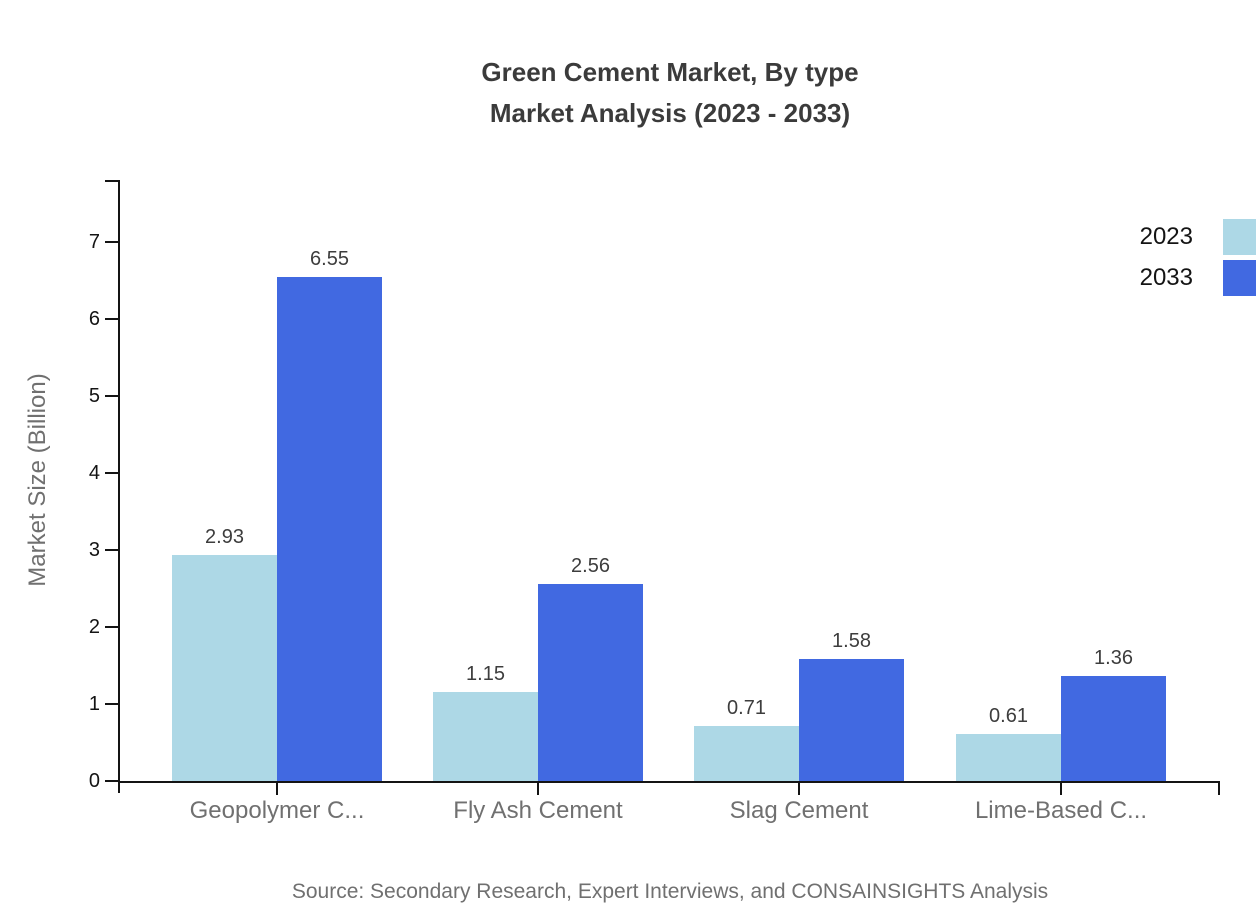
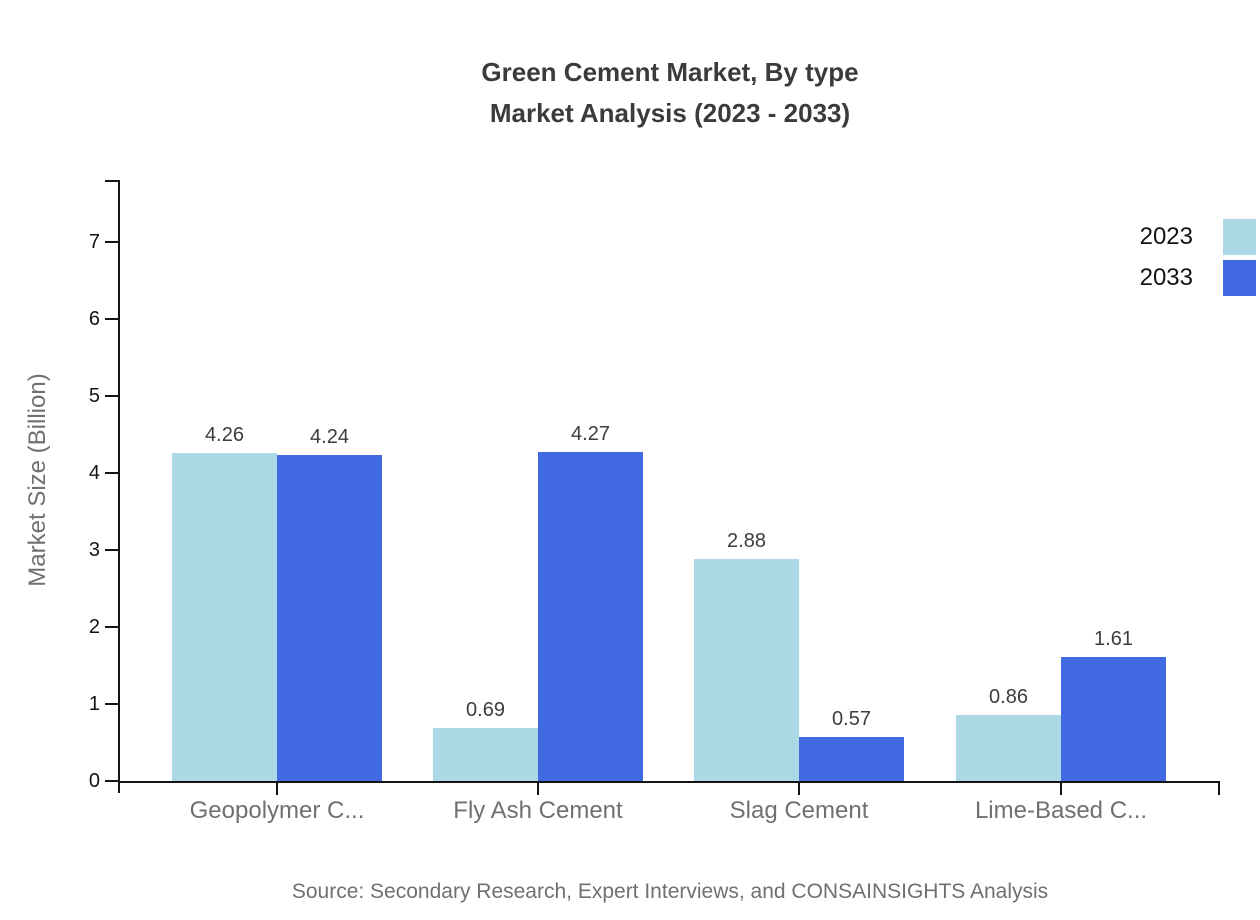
2023/Geopolymer C...: 2.93 -> 4.26
2033/Geopolymer C...: 6.55 -> 4.24
2023/Fly Ash Cement: 1.15 -> 0.69
2033/Fly Ash Cement: 2.56 -> 4.27
2023/Slag Cement: 0.71 -> 2.88
2033/Slag Cement: 1.58 -> 0.57
2023/Lime-Based C...: 0.61 -> 0.86
2033/Lime-Based C...: 1.36 -> 1.61
